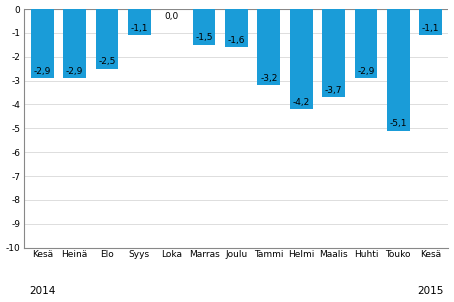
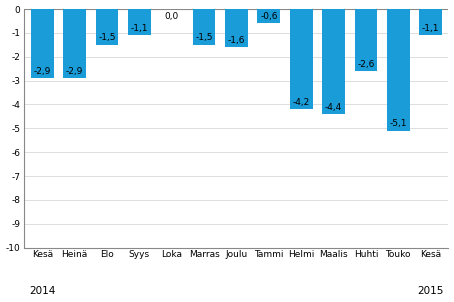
Elo: -2,5 -> -1,5
Tammi: -3,2 -> -0,6
Maalis: -3,7 -> -4,4
Huhti: -2,9 -> -2,6
